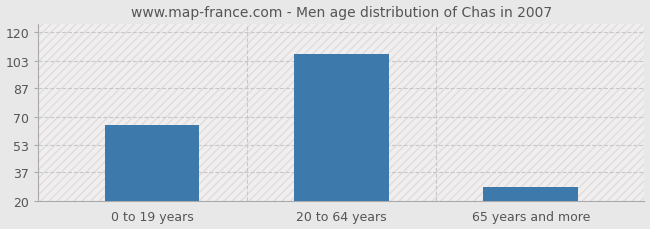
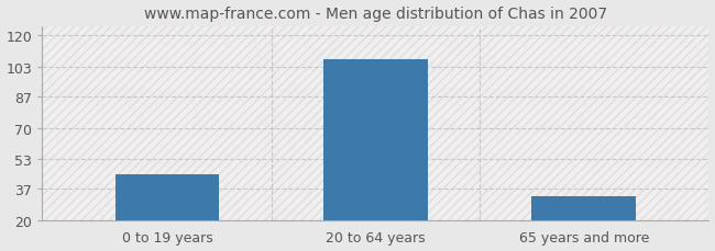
0 to 19 years: 65 -> 45
65 years and more: 28 -> 33
